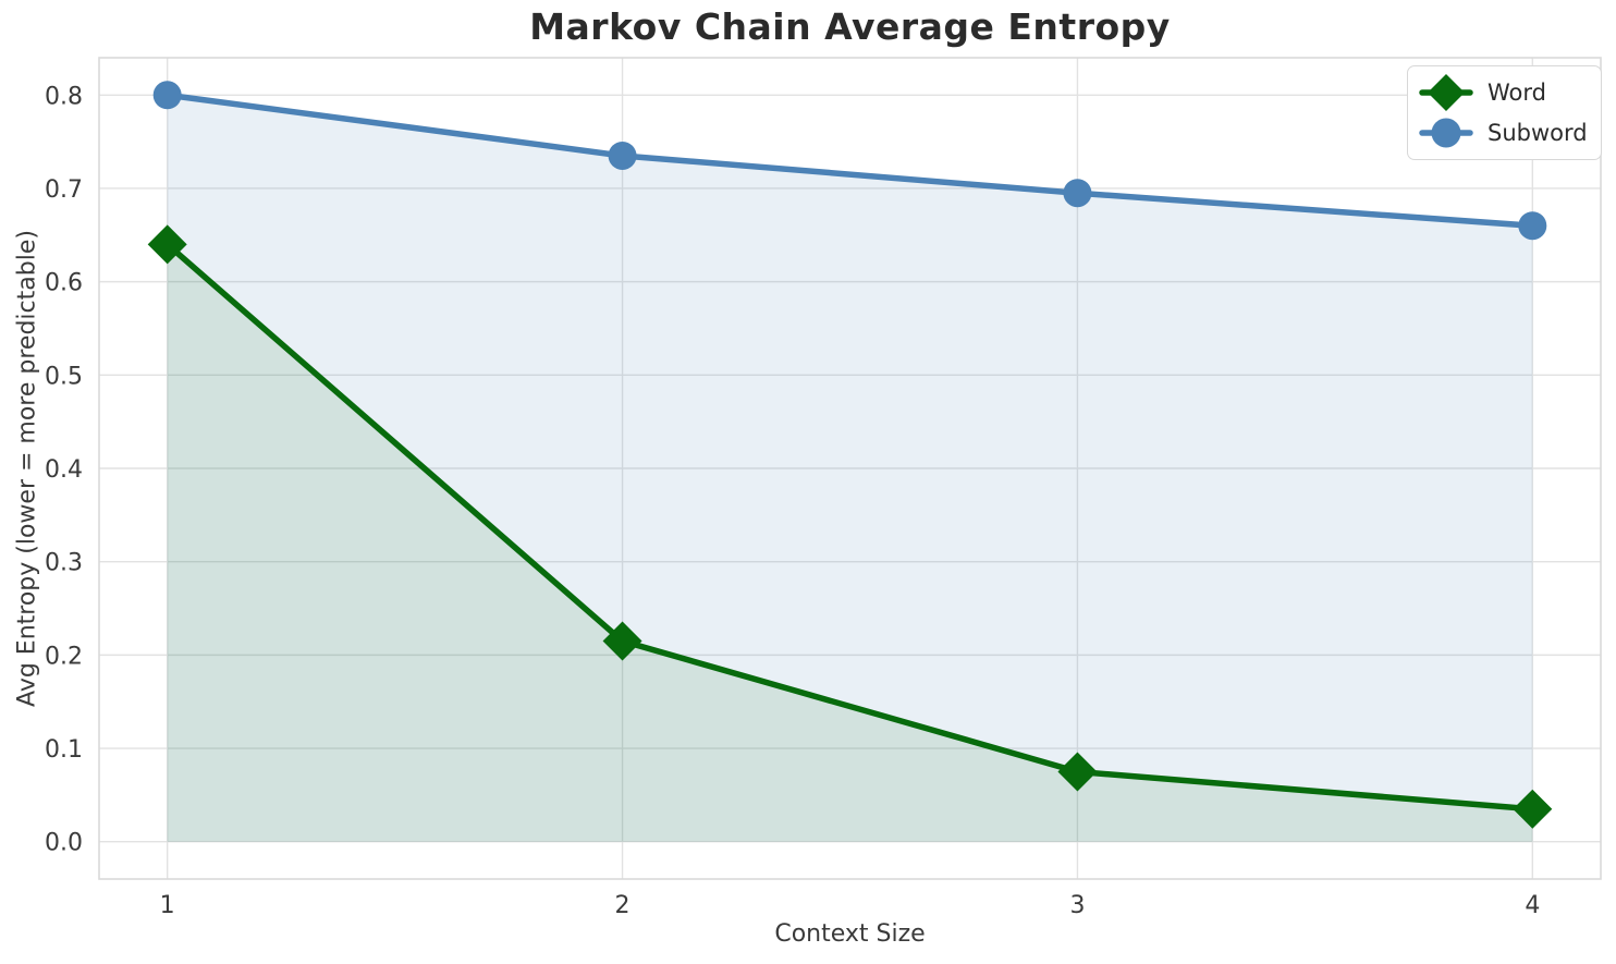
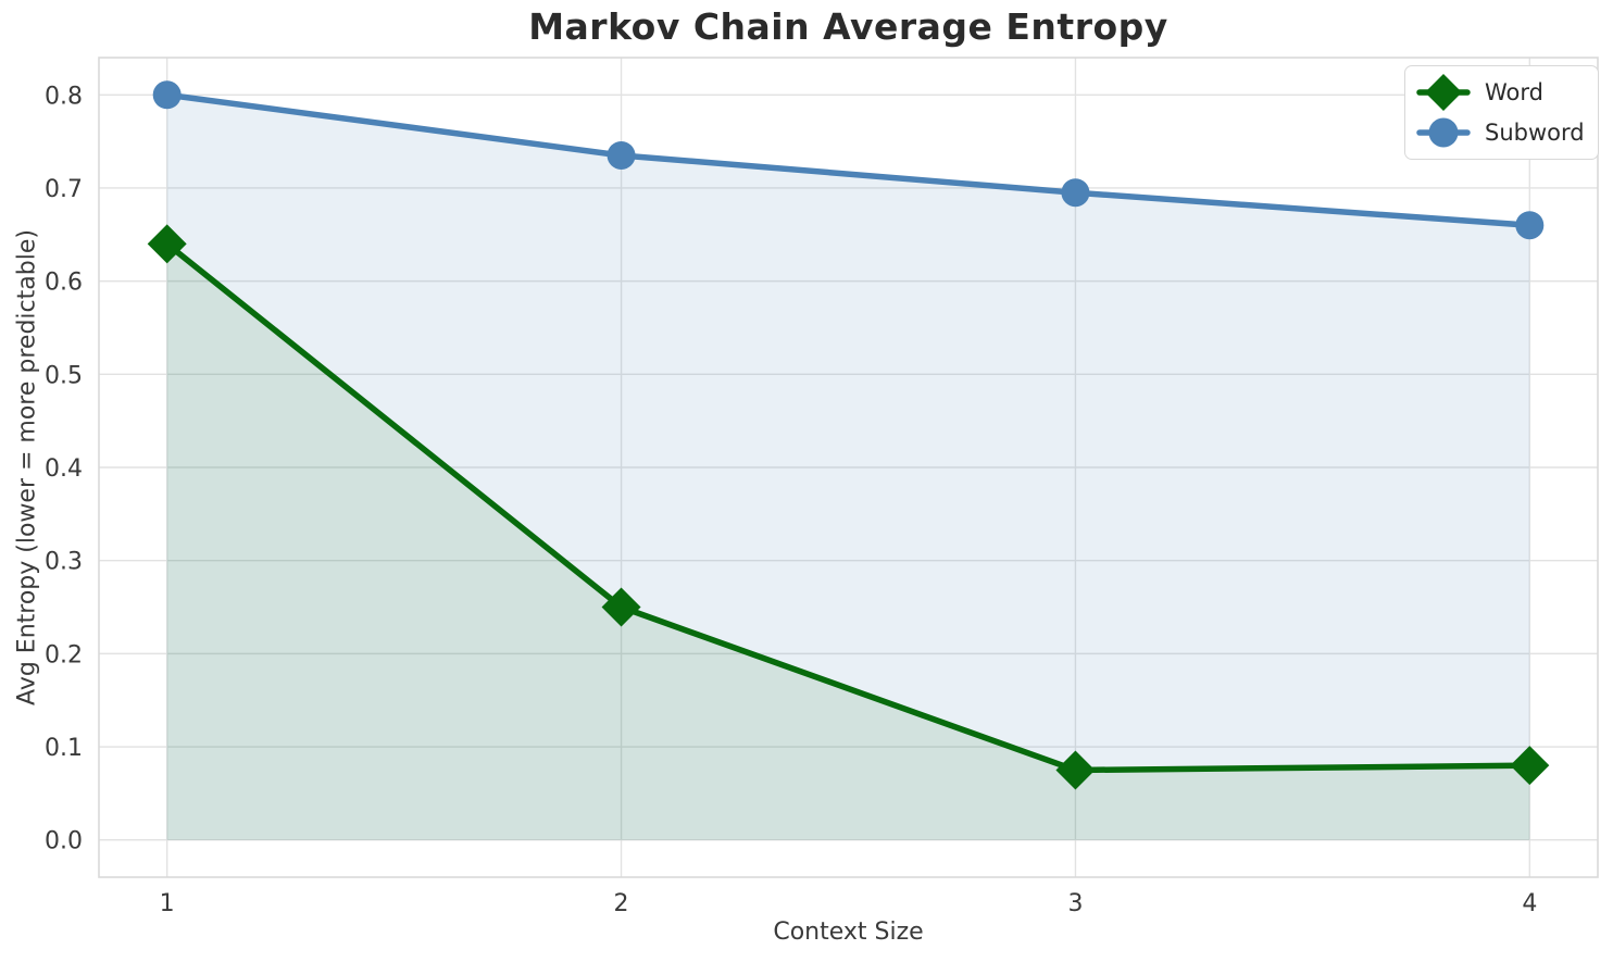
Word/2: 0.21 -> 0.25
Word/4: 0.04 -> 0.08
